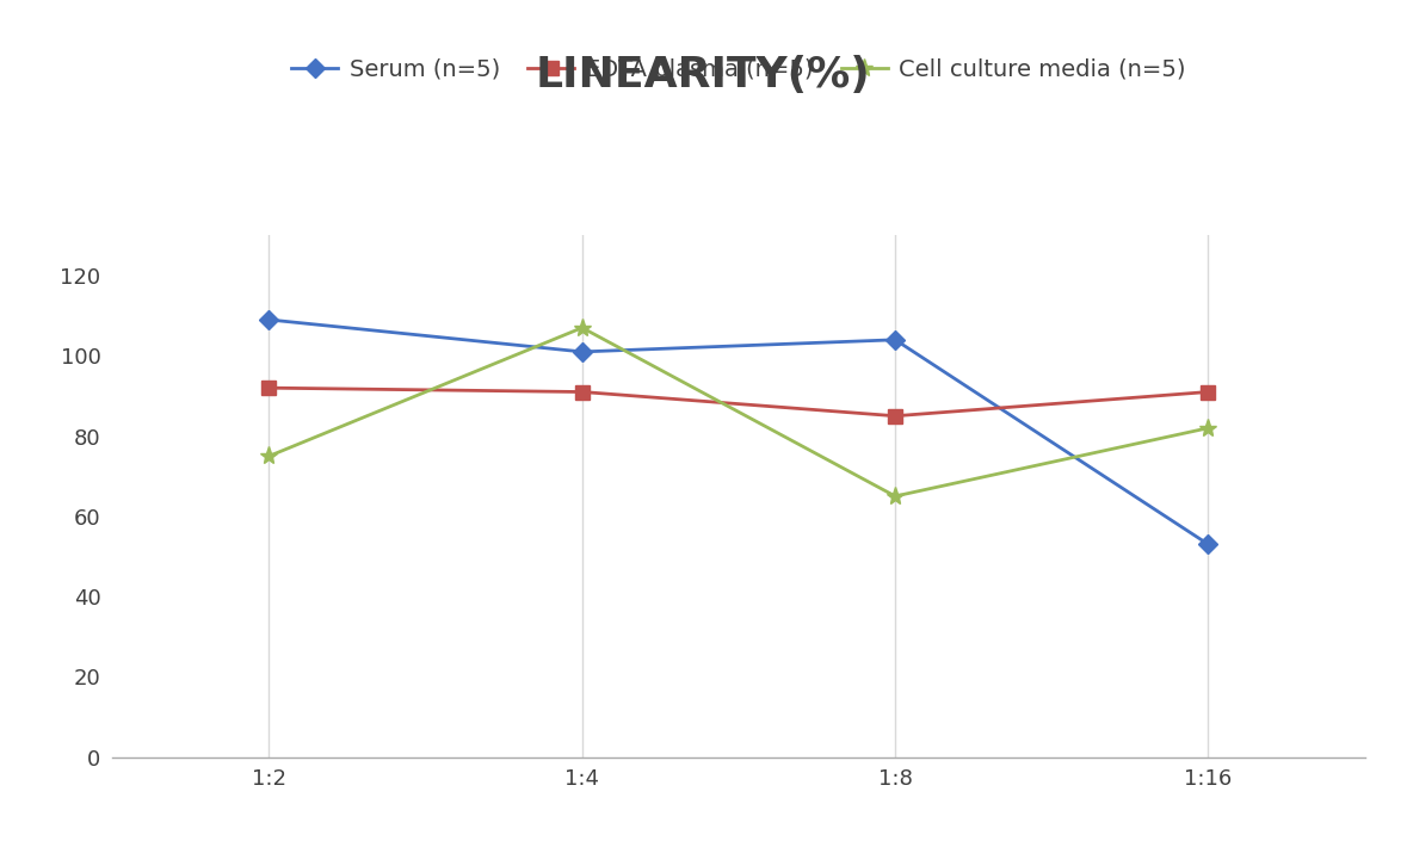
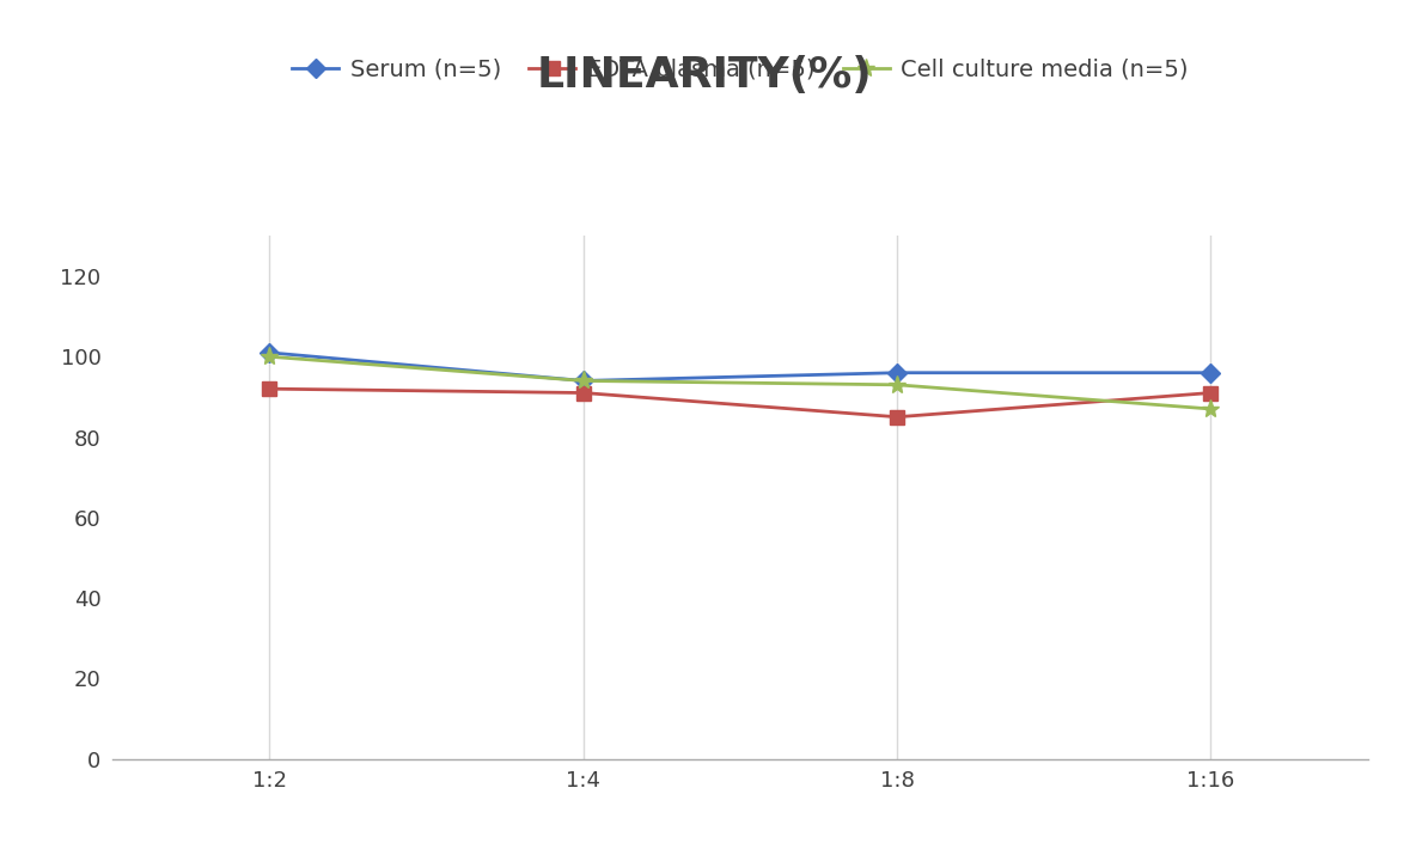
Serum (n=5)/1:2: 109 -> 101
Cell culture media (n=5)/1:2: 75 -> 100
Serum (n=5)/1:4: 101 -> 94
Cell culture media (n=5)/1:4: 107 -> 94
Serum (n=5)/1:8: 104 -> 96
Cell culture media (n=5)/1:8: 65 -> 93
Serum (n=5)/1:16: 53 -> 96
Cell culture media (n=5)/1:16: 82 -> 87
